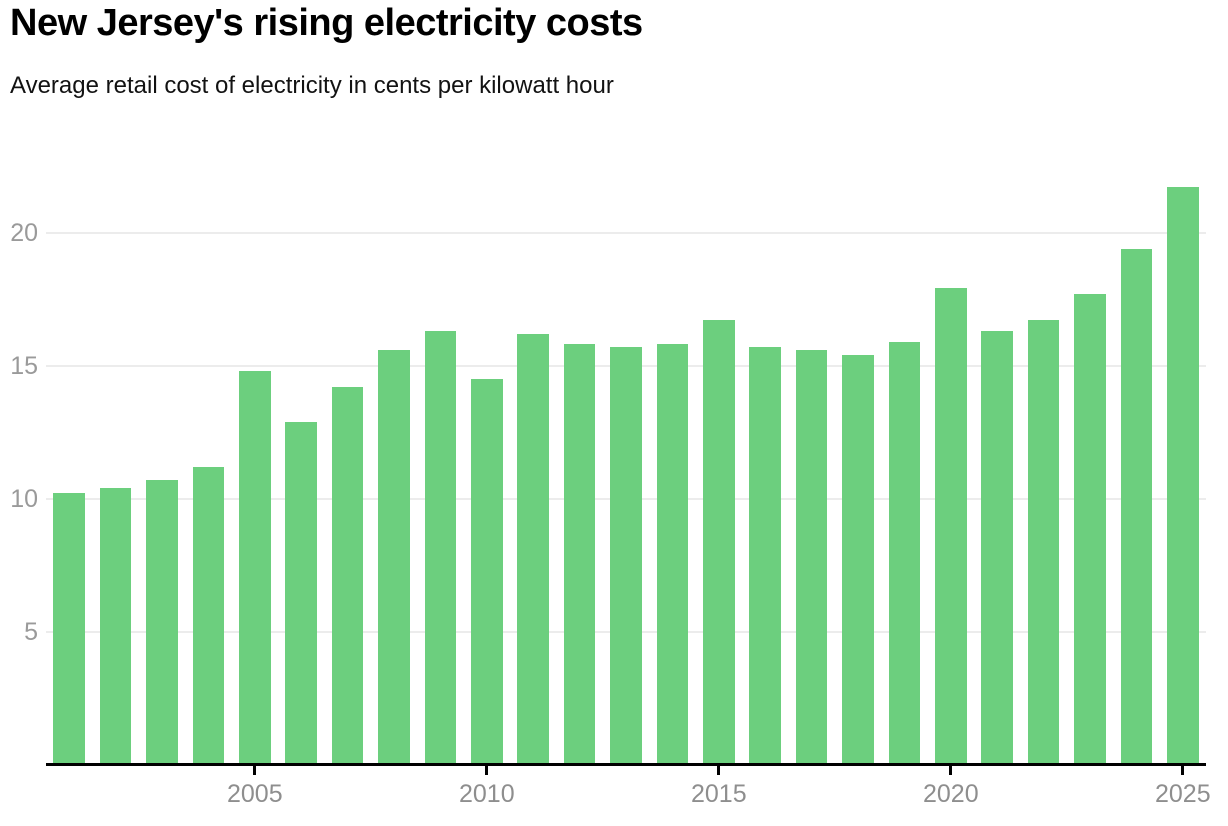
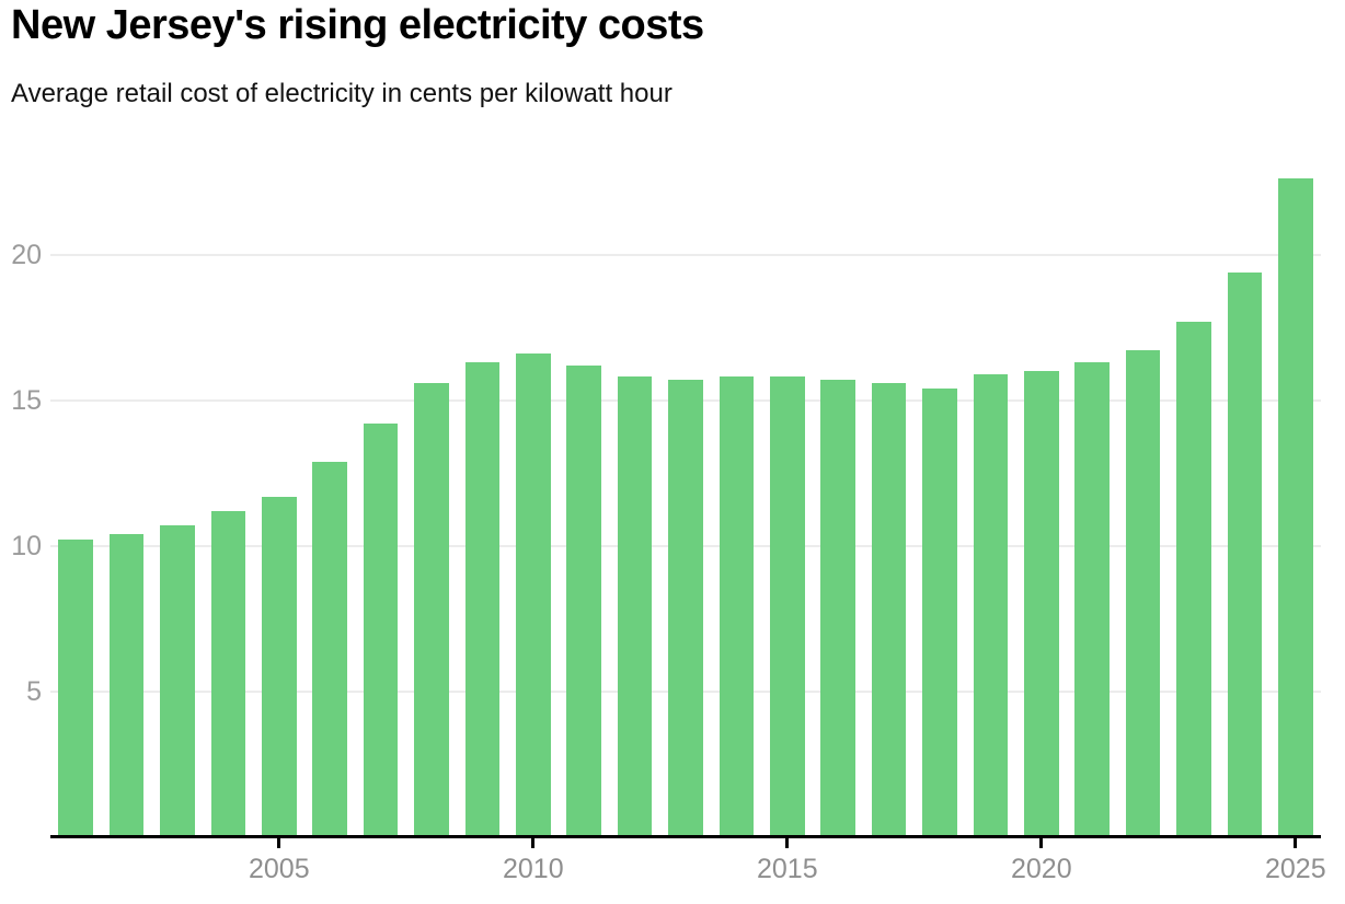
2005: 14.8 -> 11.7
2010: 14.5 -> 16.6
2015: 16.7 -> 15.8
2020: 17.9 -> 16.0
2025: 21.7 -> 22.6
